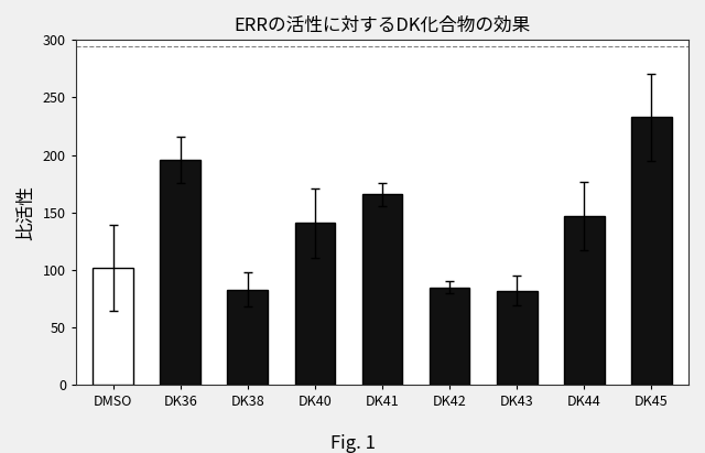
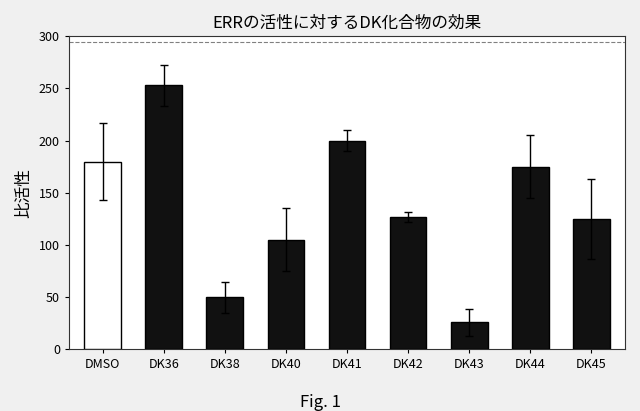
DMSO: 102 -> 180
DK36: 196 -> 253
DK38: 83 -> 50
DK40: 141 -> 105
DK41: 166 -> 200
DK42: 85 -> 127
DK43: 82 -> 26
DK44: 147 -> 175
DK45: 233 -> 125
